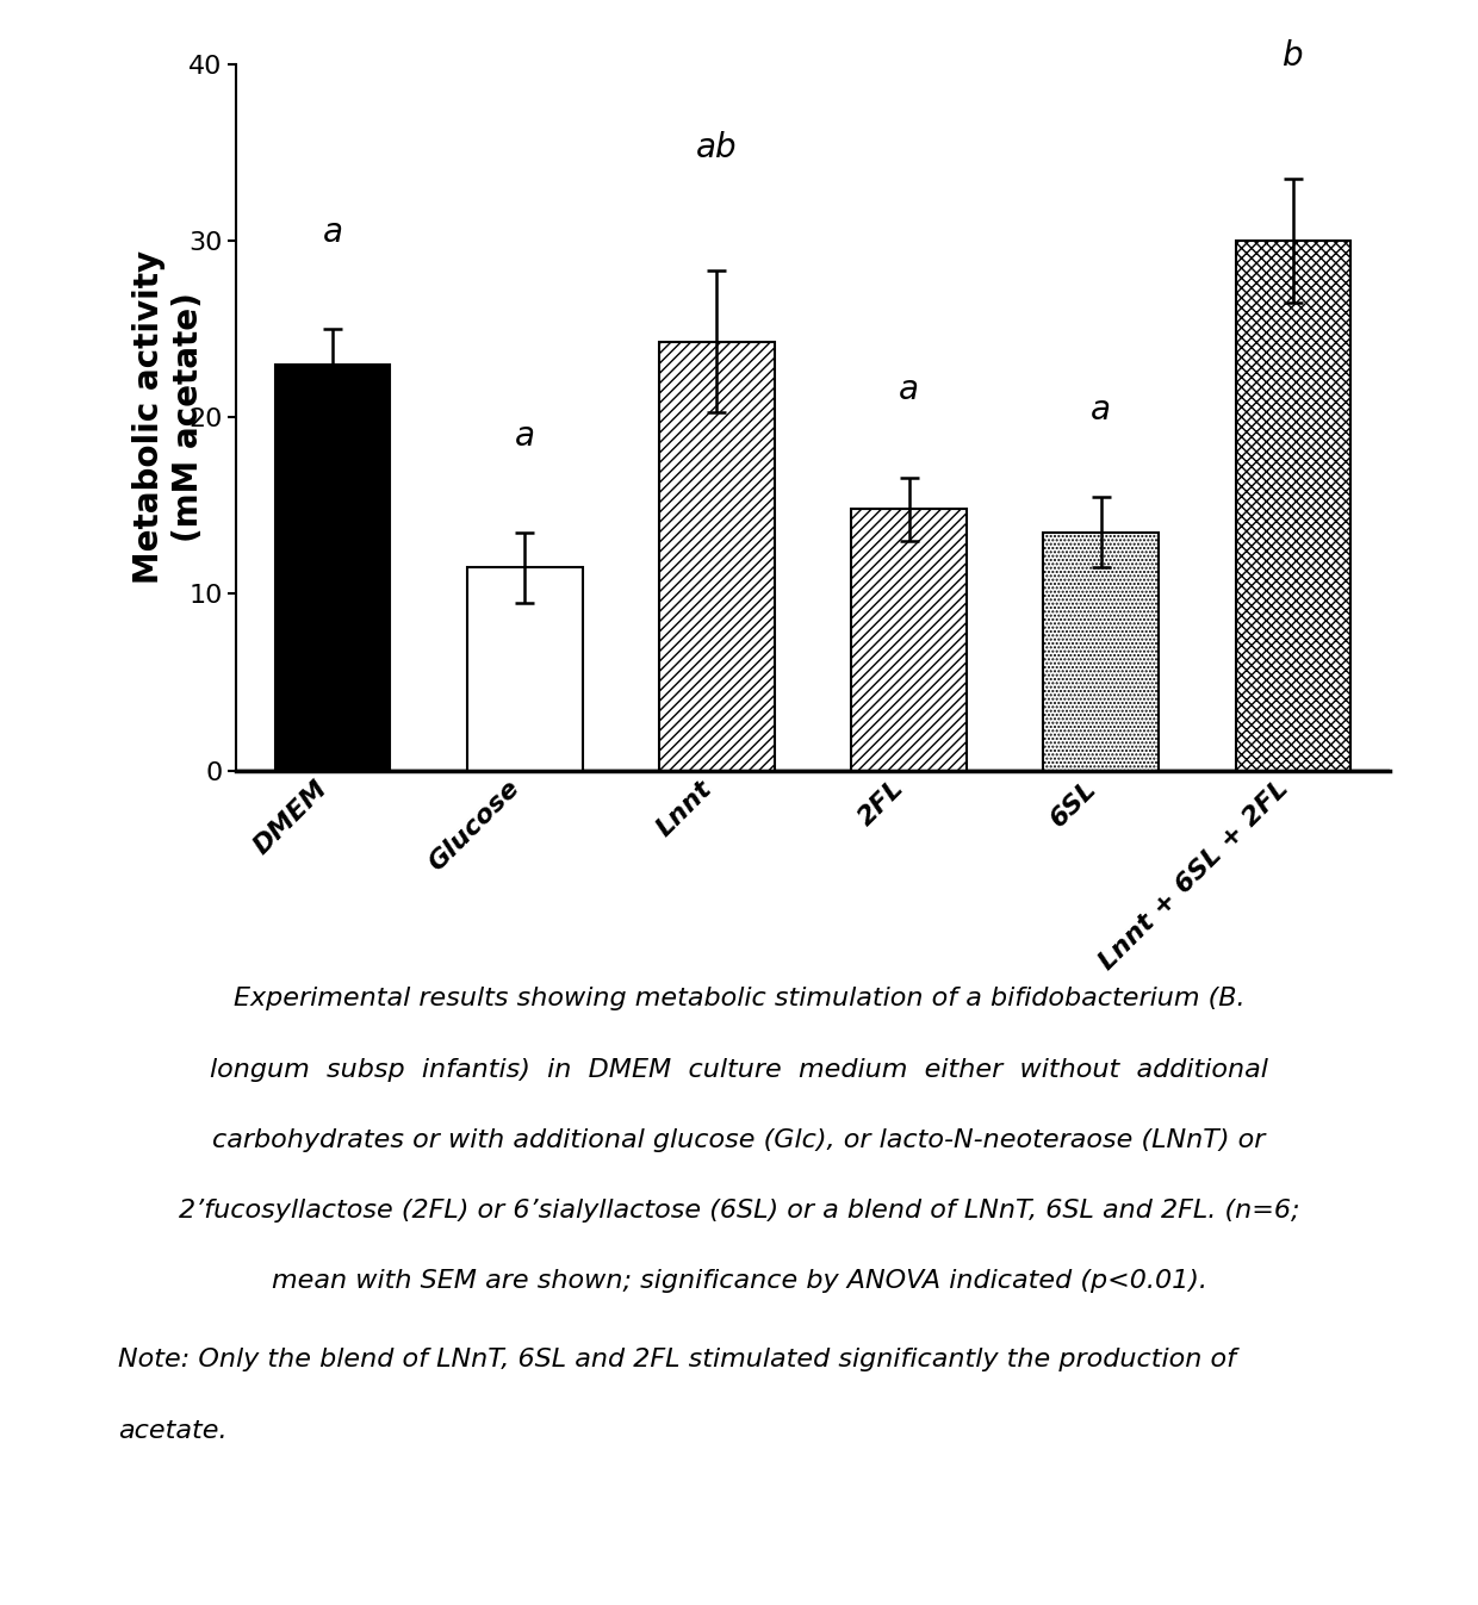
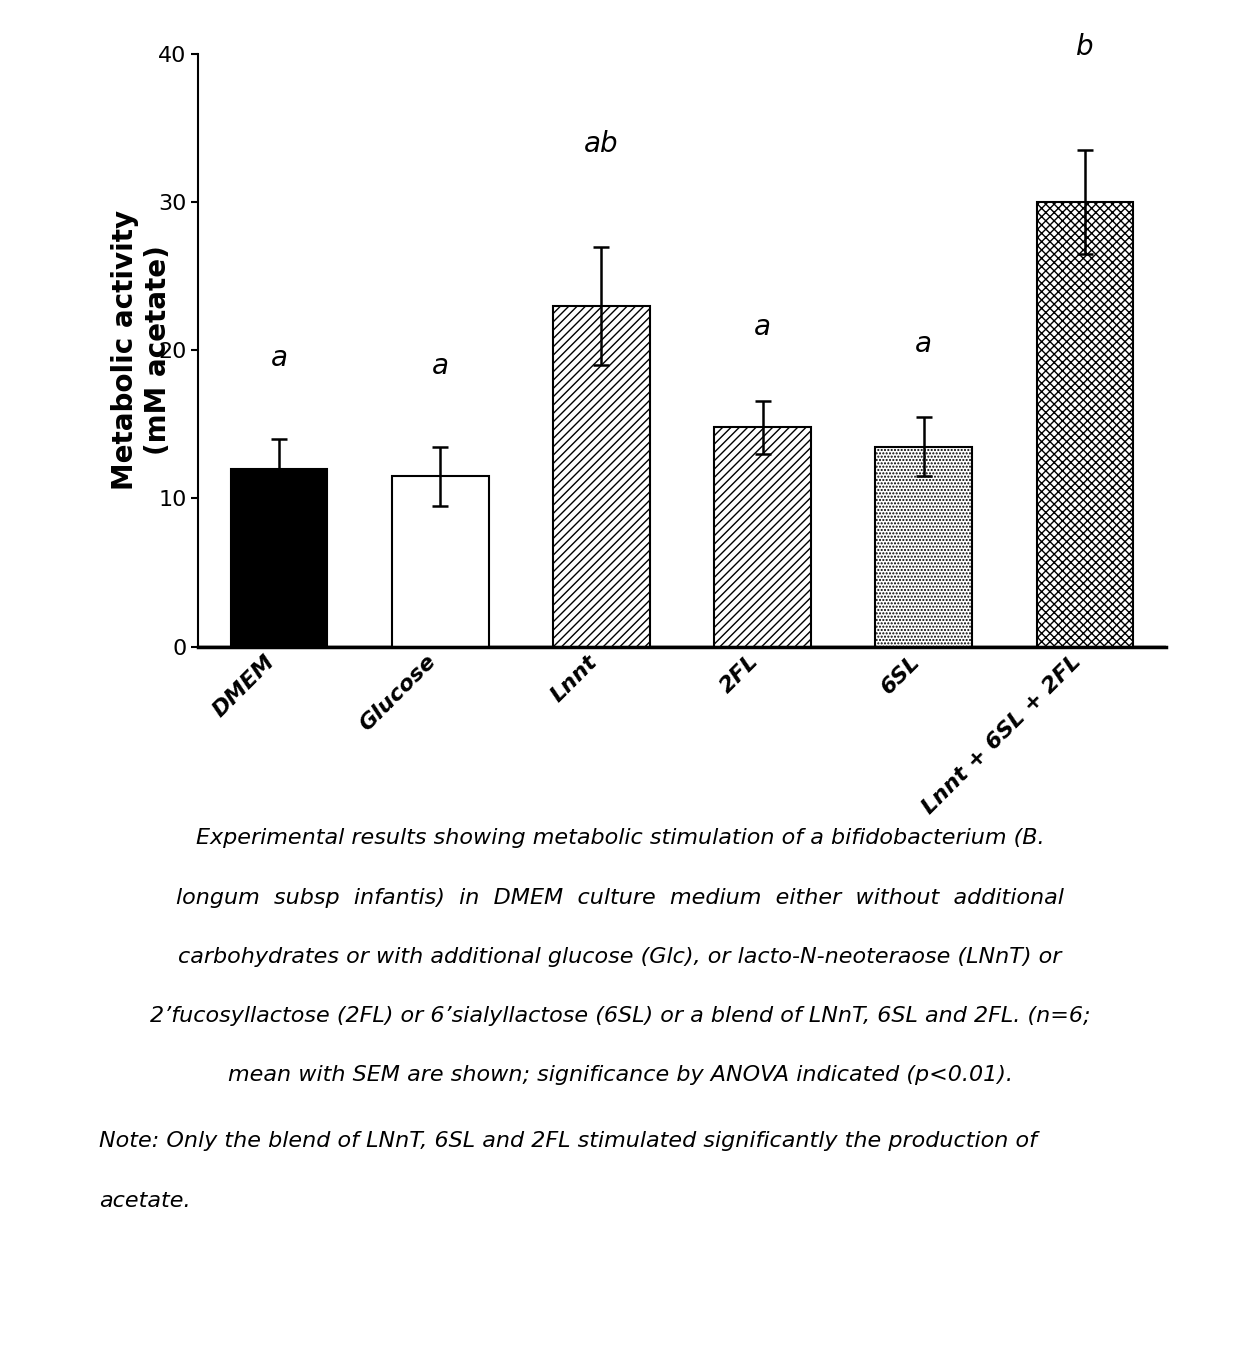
DMEM: 23.0 -> 12.0
Lnnt: 24.3 -> 23.0
